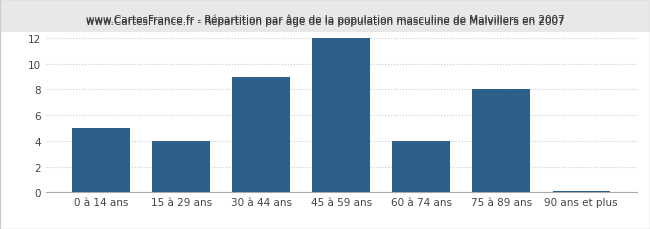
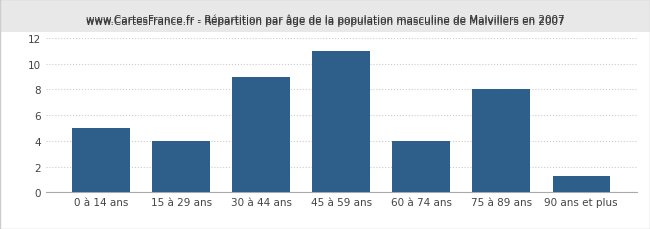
45 à 59 ans: 12.0 -> 11.0
90 ans et plus: 0.1 -> 1.3
